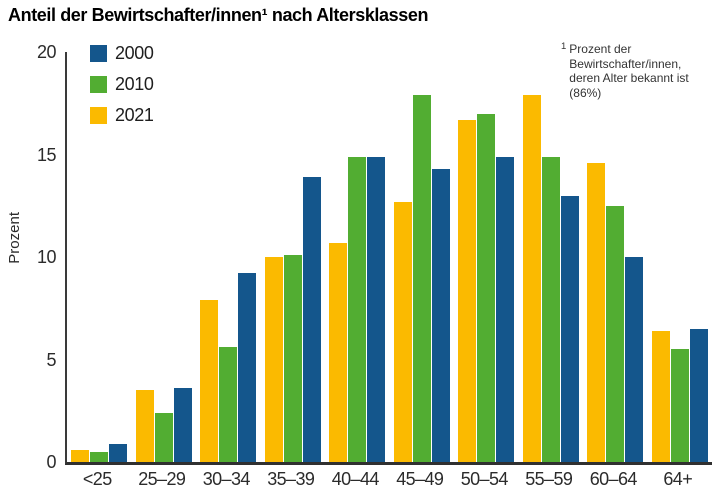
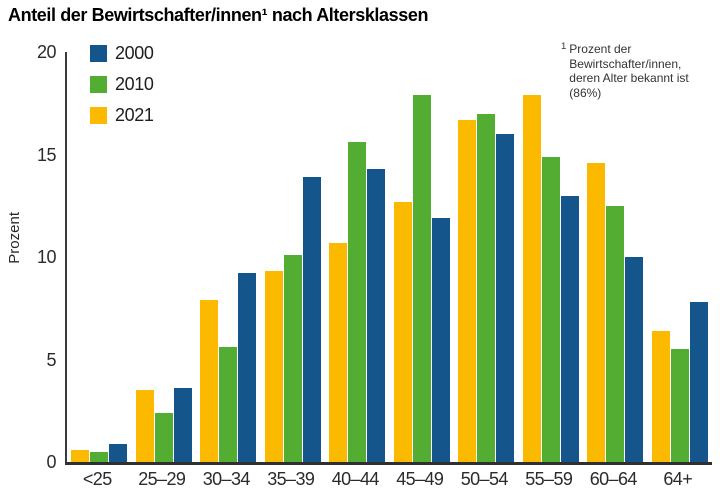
2021/35–39: 10.0 -> 9.3
2000/40–44: 14.9 -> 14.3
2010/40–44: 14.9 -> 15.6
2000/45–49: 14.3 -> 11.9
2000/50–54: 14.9 -> 16.0
2000/64+: 6.5 -> 7.8
